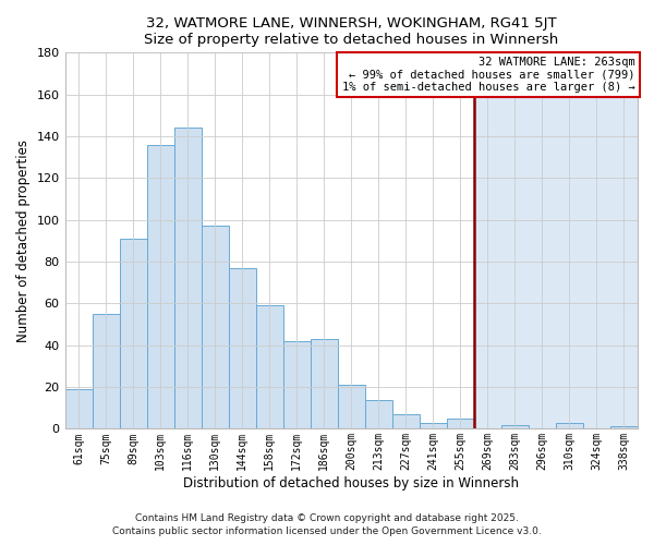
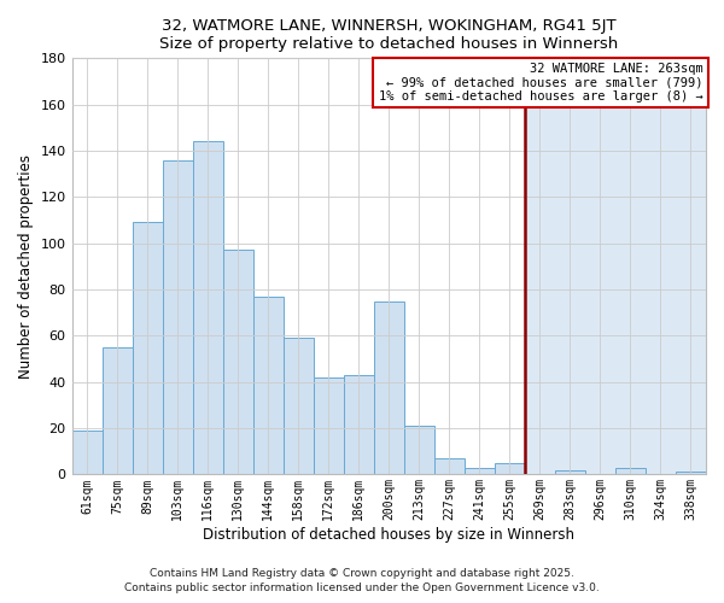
89sqm: 91 -> 109
200sqm: 21 -> 75
213sqm: 14 -> 21
